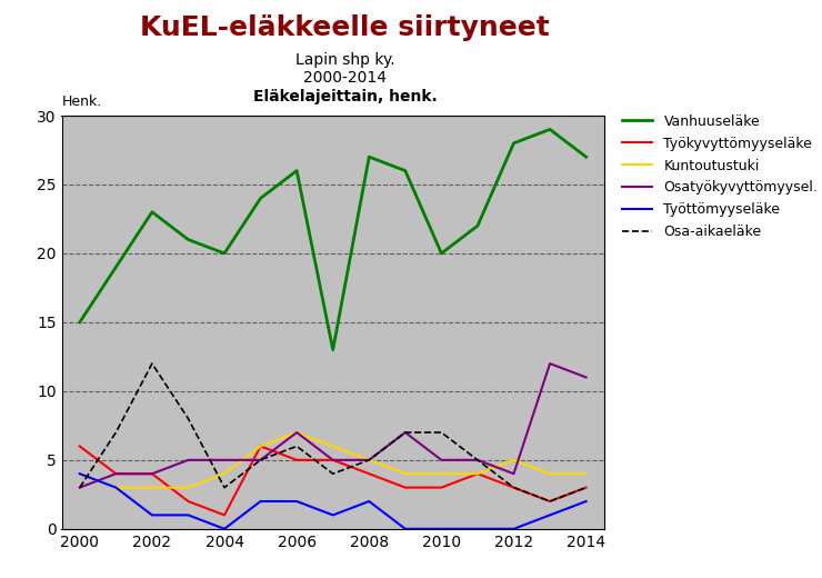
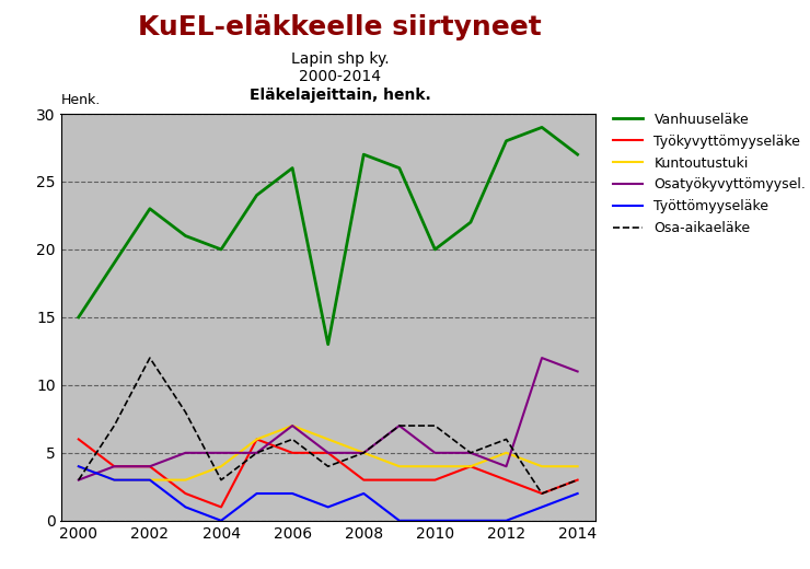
Työttömyyseläke/2002: 1 -> 3
Työkyvyttömyyseläke/2008: 4 -> 3
Osa-aikaeläke/2012: 3 -> 6
